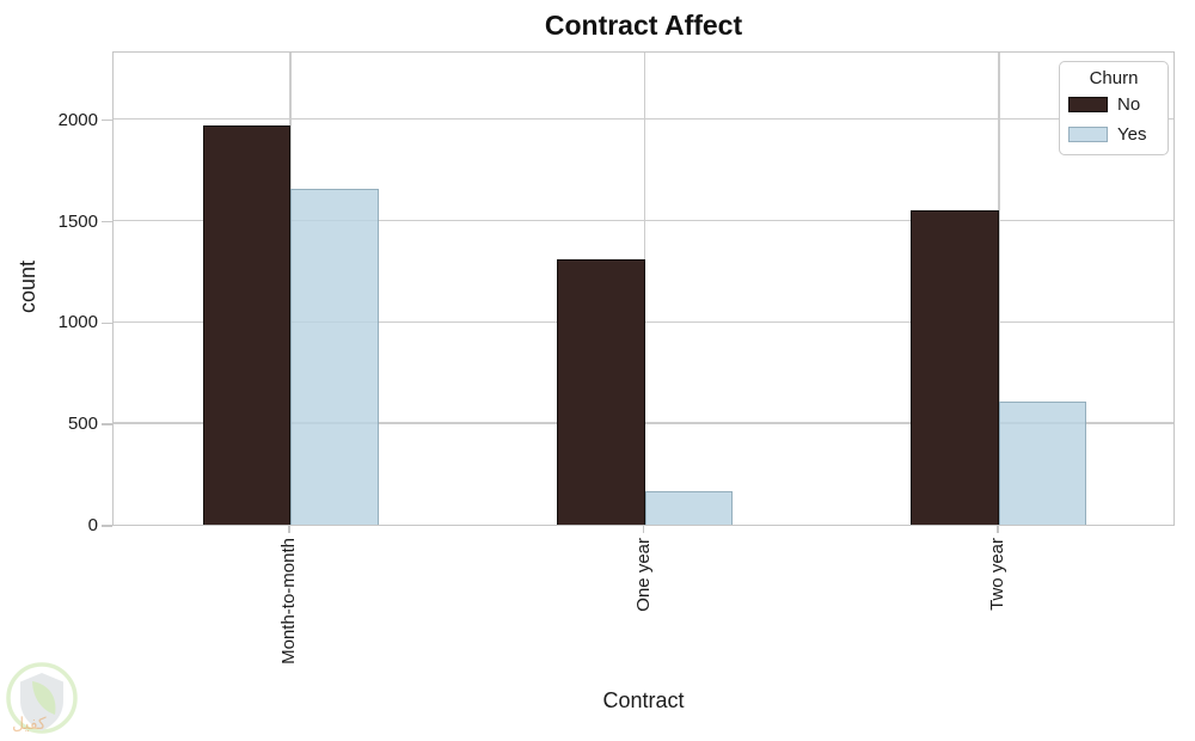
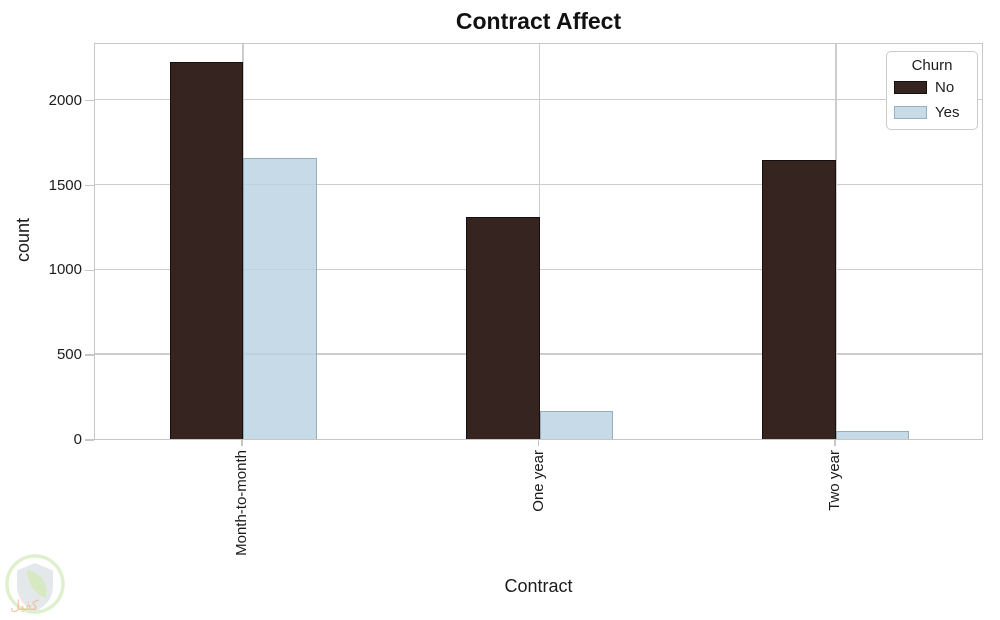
No/Month-to-month: 1970 -> 2220
No/Two year: 1550 -> 1650
Yes/Two year: 610 -> 50
